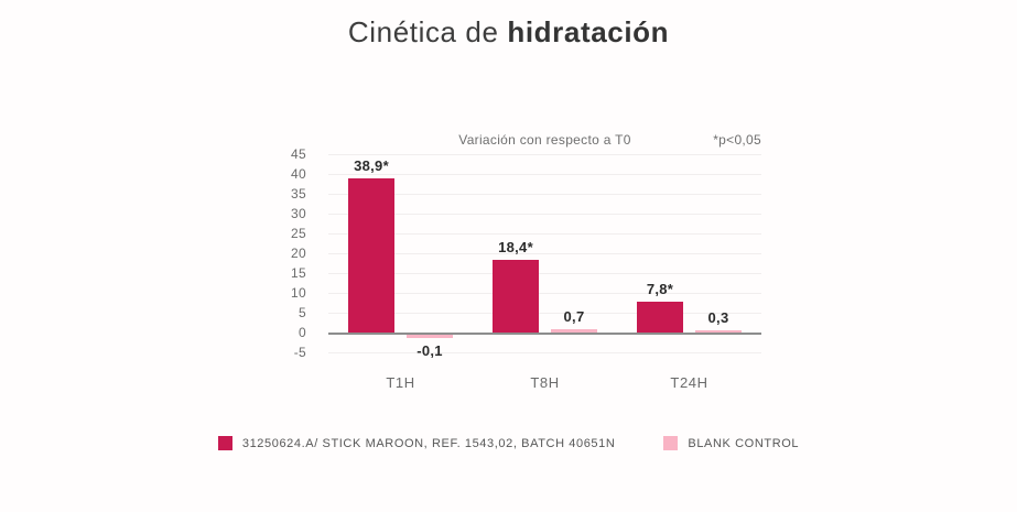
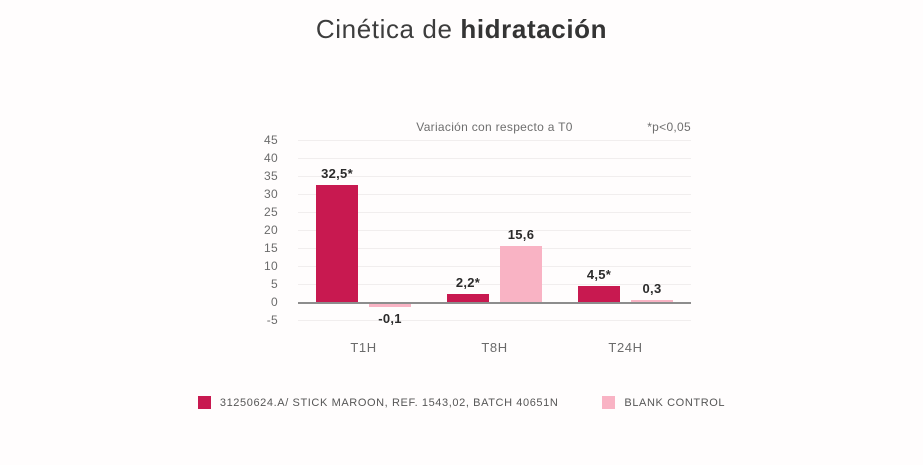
31250624.A/ STICK MAROON, REF. 1543,02, BATCH 40651N/T1H: 38,9 -> 32,5
31250624.A/ STICK MAROON, REF. 1543,02, BATCH 40651N/T8H: 18,4 -> 2,2
BLANK CONTROL/T8H: 0,7 -> 15,6
31250624.A/ STICK MAROON, REF. 1543,02, BATCH 40651N/T24H: 7,8 -> 4,5
